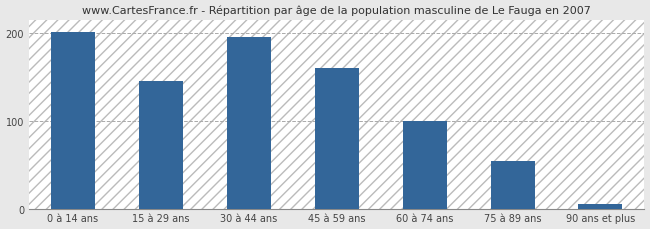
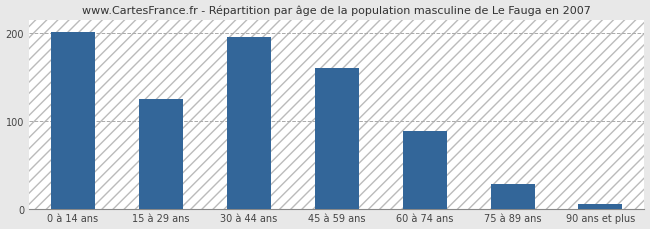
15 à 29 ans: 146 -> 125
60 à 74 ans: 100 -> 88
75 à 89 ans: 54 -> 28
